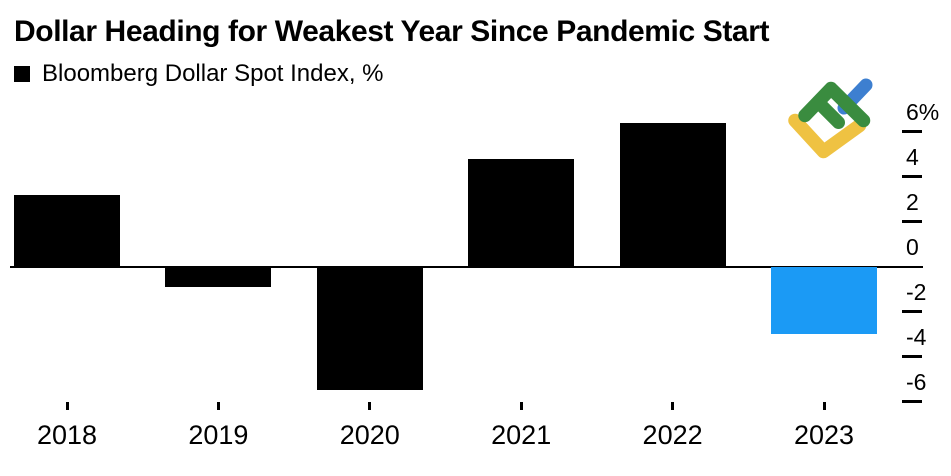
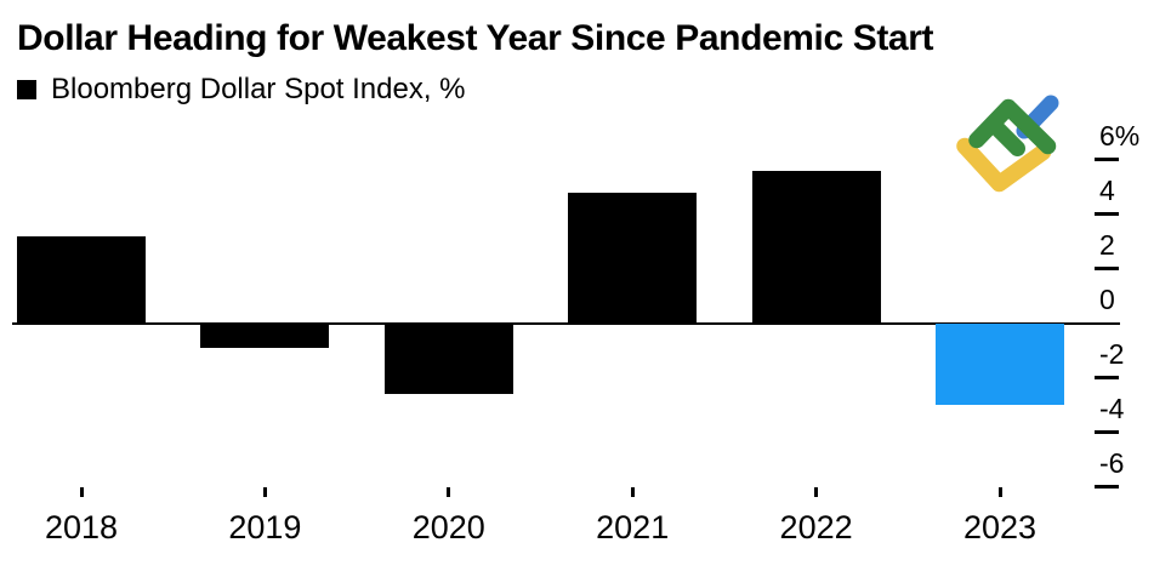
2020: -5.5% -> -2.6%
2022: 6.4% -> 5.6%
